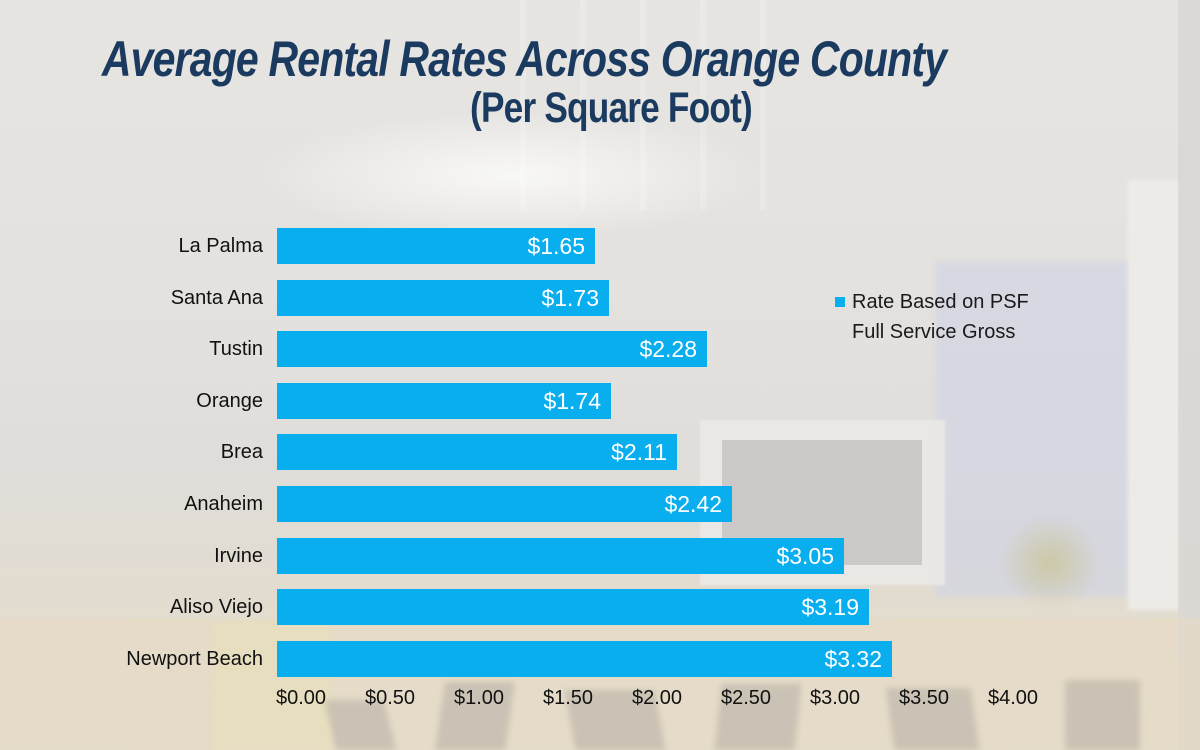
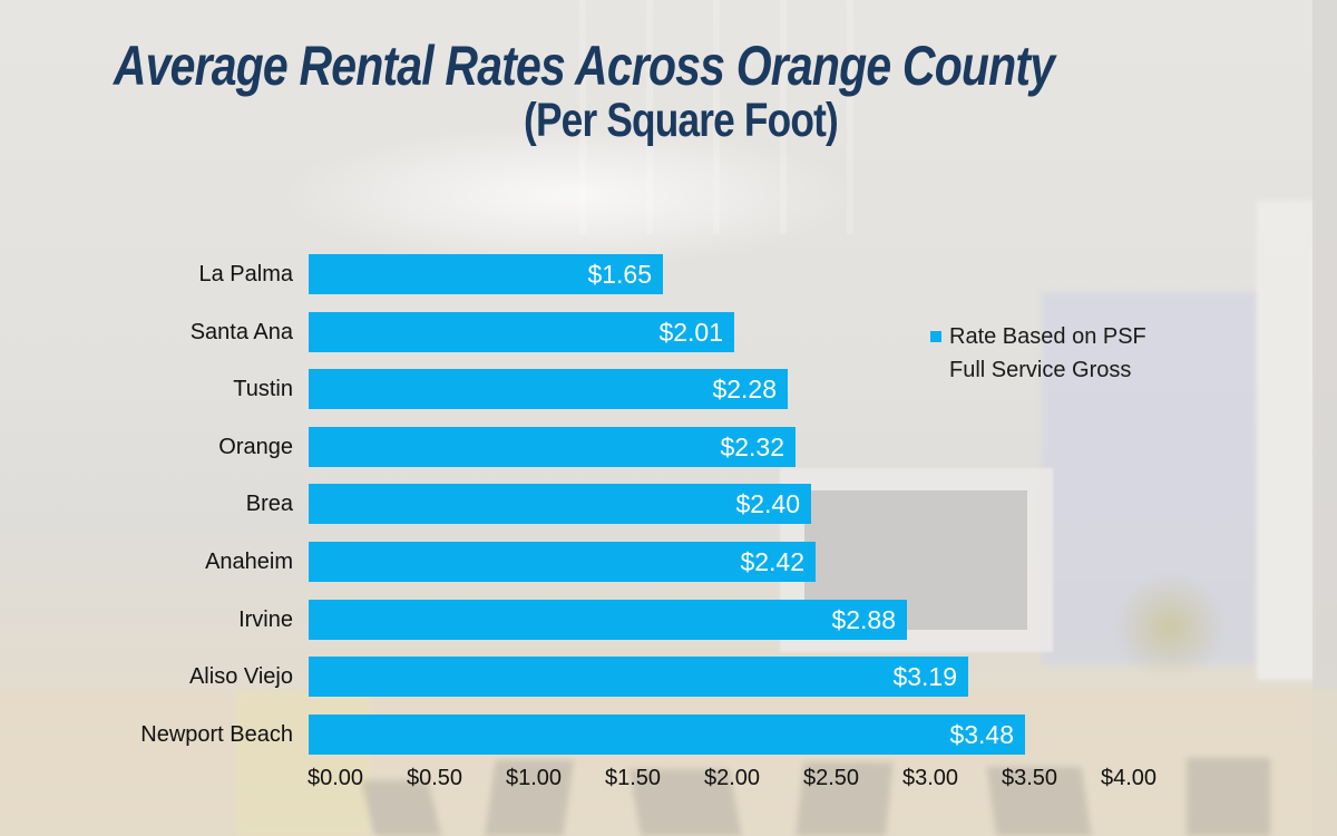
Santa Ana: $1.73 -> $2.01
Orange: $1.74 -> $2.32
Brea: $2.11 -> $2.40
Irvine: $3.05 -> $2.88
Newport Beach: $3.32 -> $3.48
